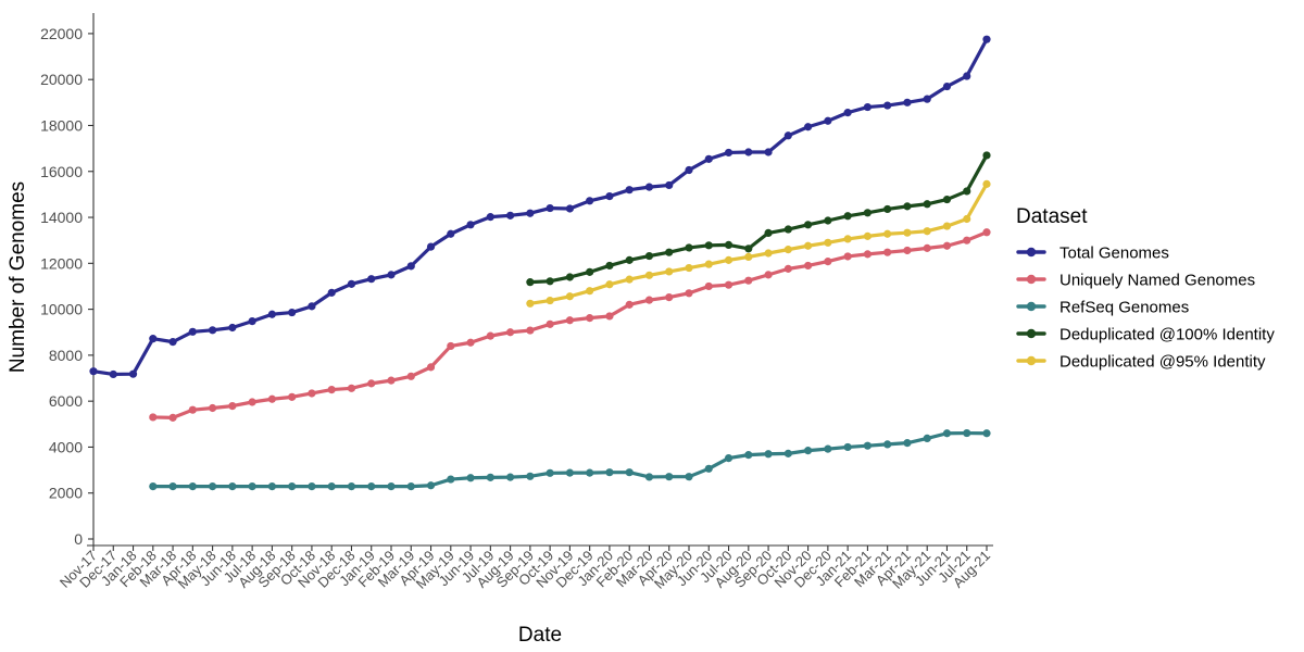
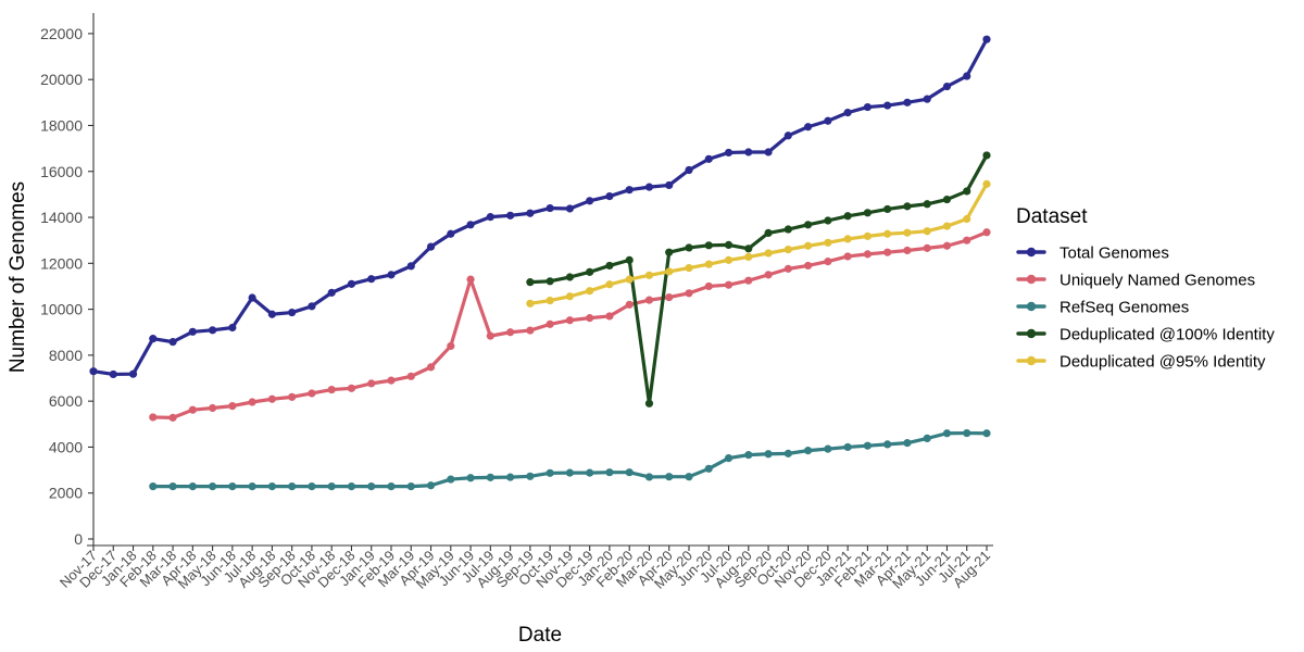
Total Genomes/Jul-18: 9500 -> 10500
Uniquely Named Genomes/Jun-19: 8600 -> 11300
Deduplicated @100% Identity/Mar-20: 12300 -> 5900
